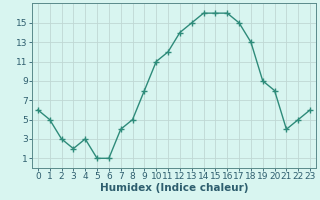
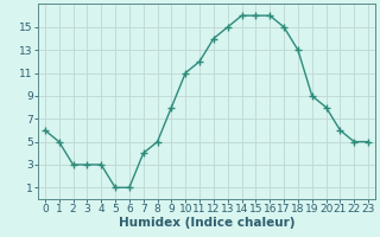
3: 2 -> 3
21: 4 -> 6
23: 6 -> 5
